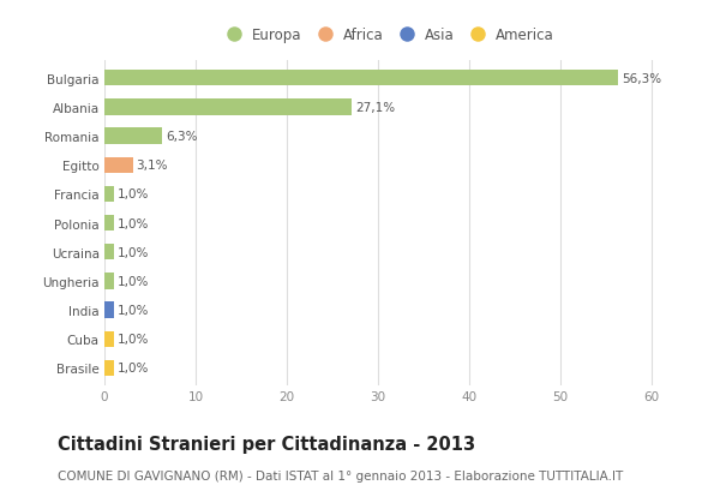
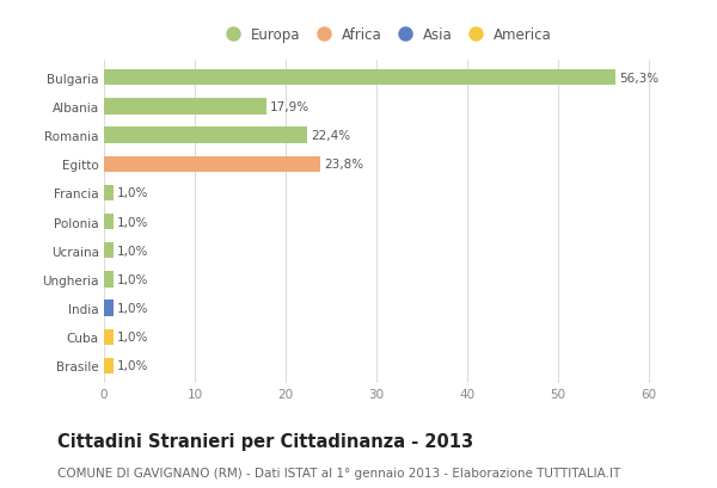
Albania: 27,1% -> 17,9%
Romania: 6,3% -> 22,4%
Egitto: 3,1% -> 23,8%
